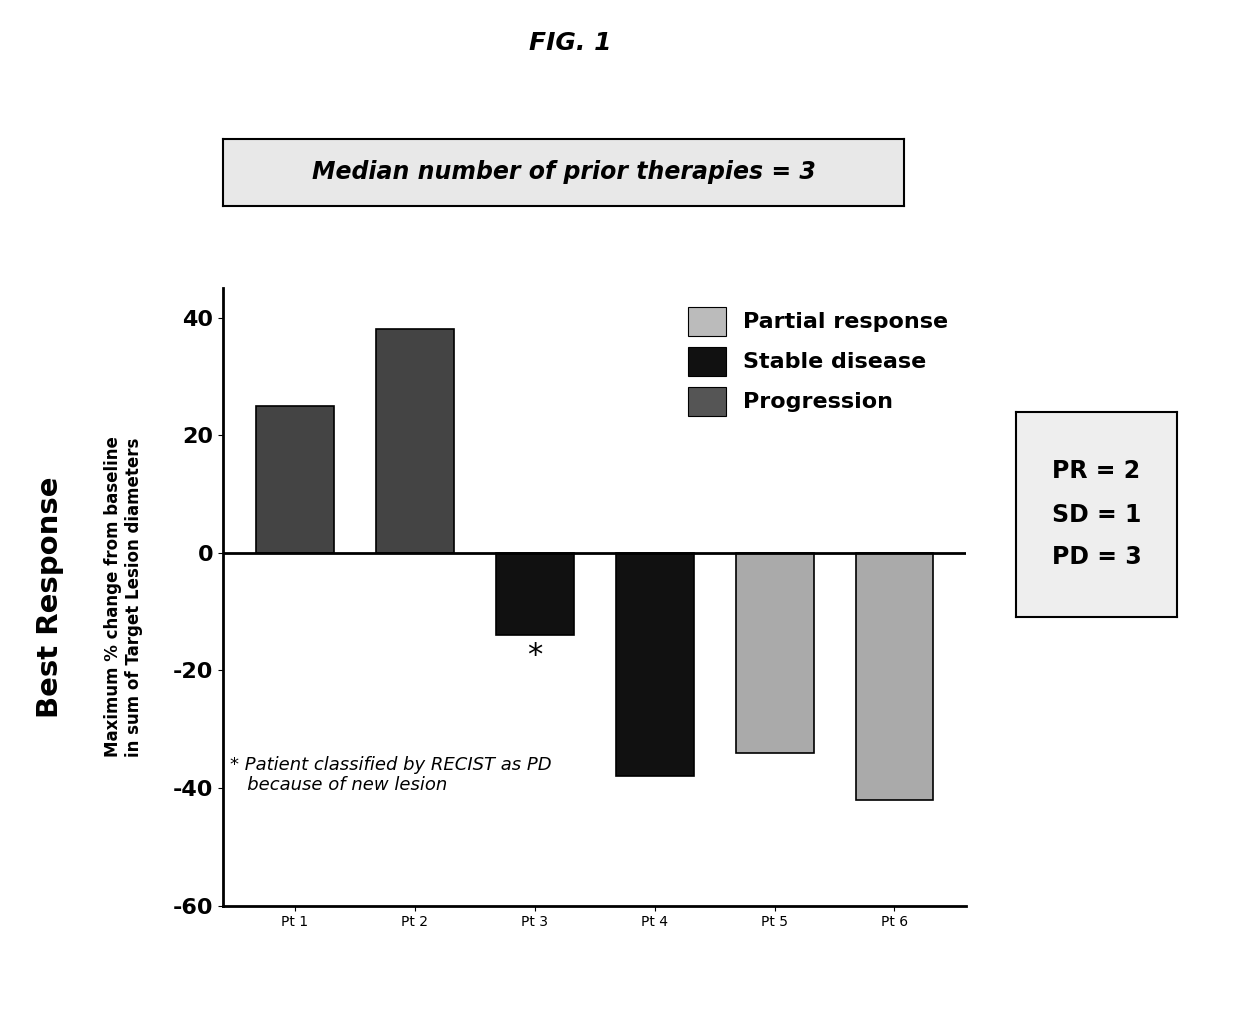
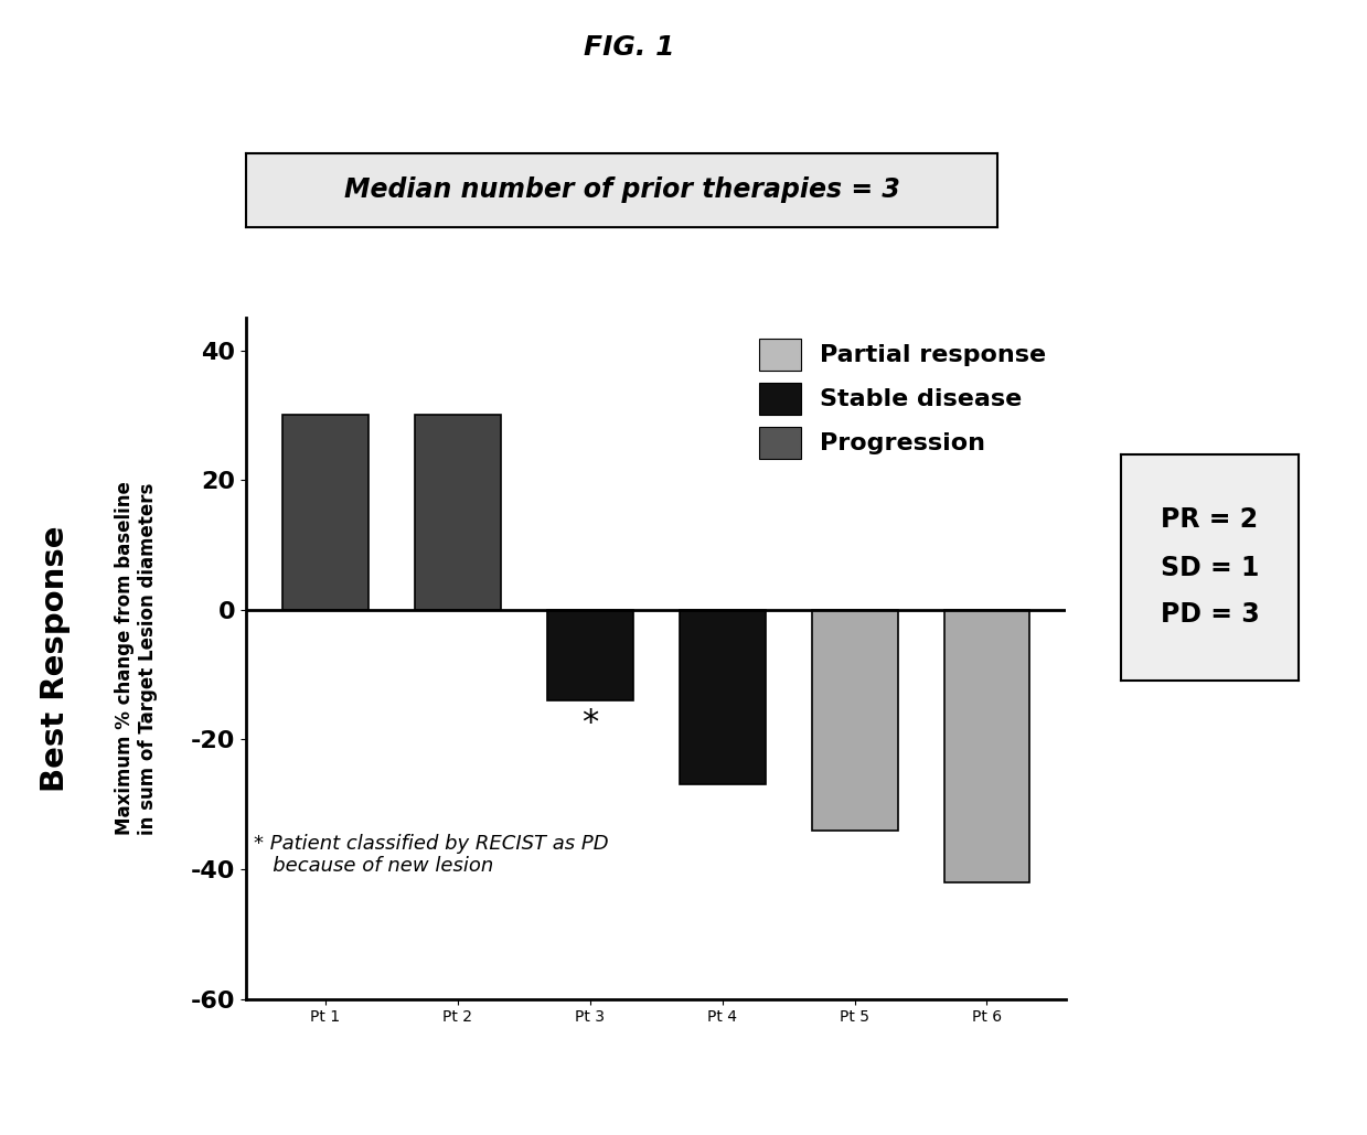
Pt 1: 25 -> 30
Pt 2: 38 -> 30
Pt 4: -38 -> -27
